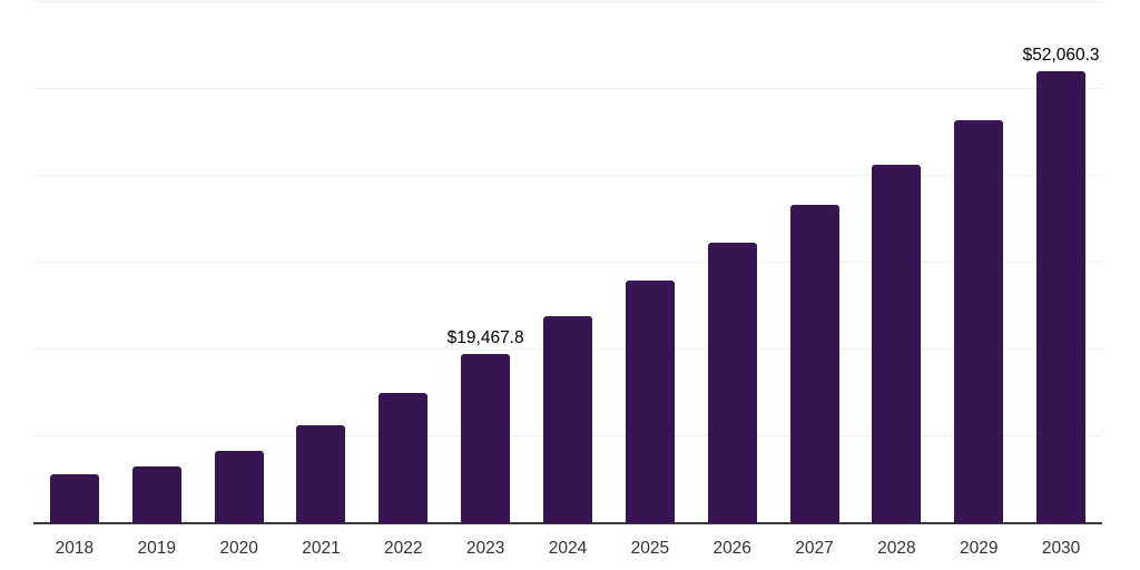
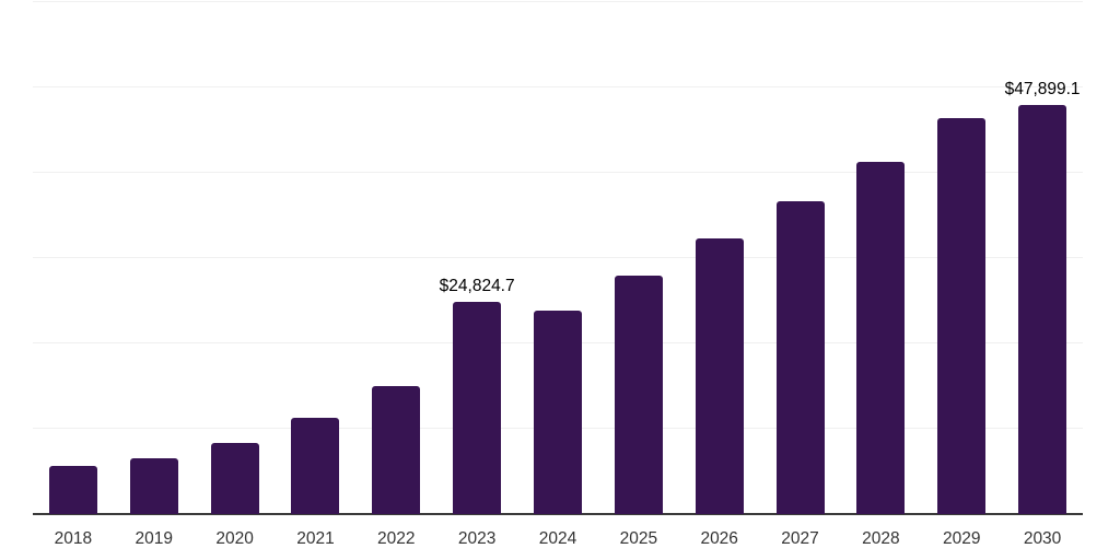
2023: $19,467.8 -> $24,824.7
2030: $52,060.3 -> $47,899.1
